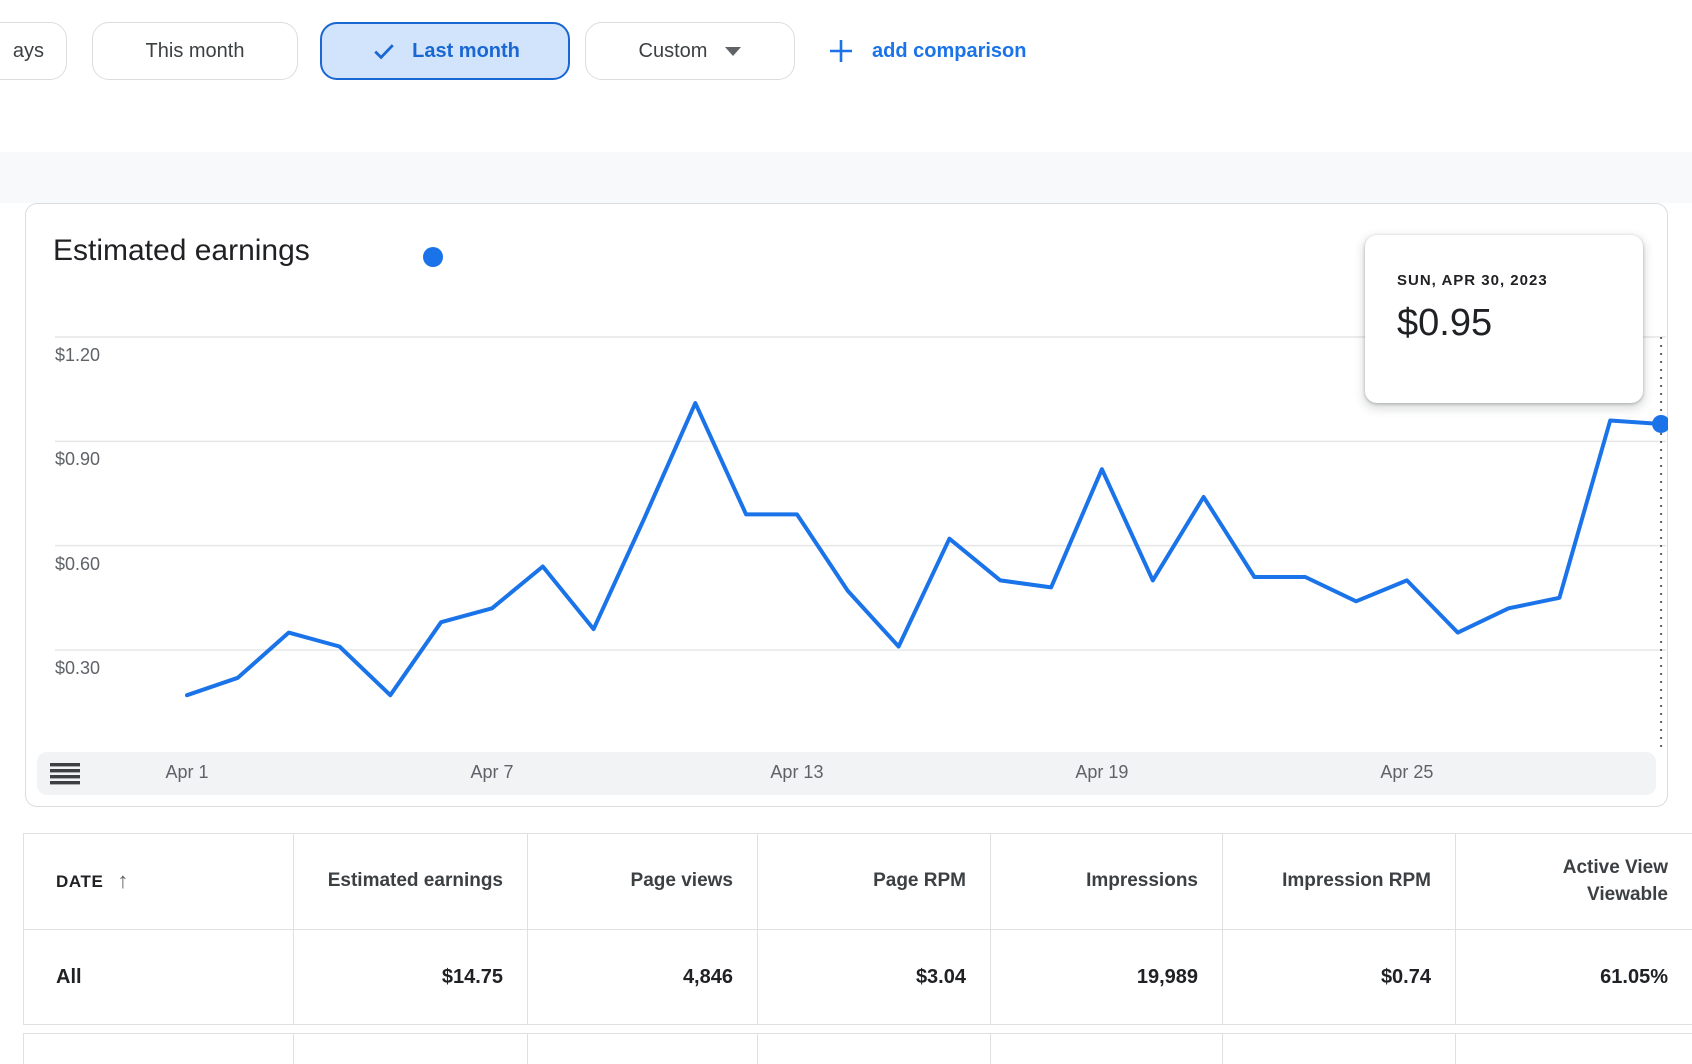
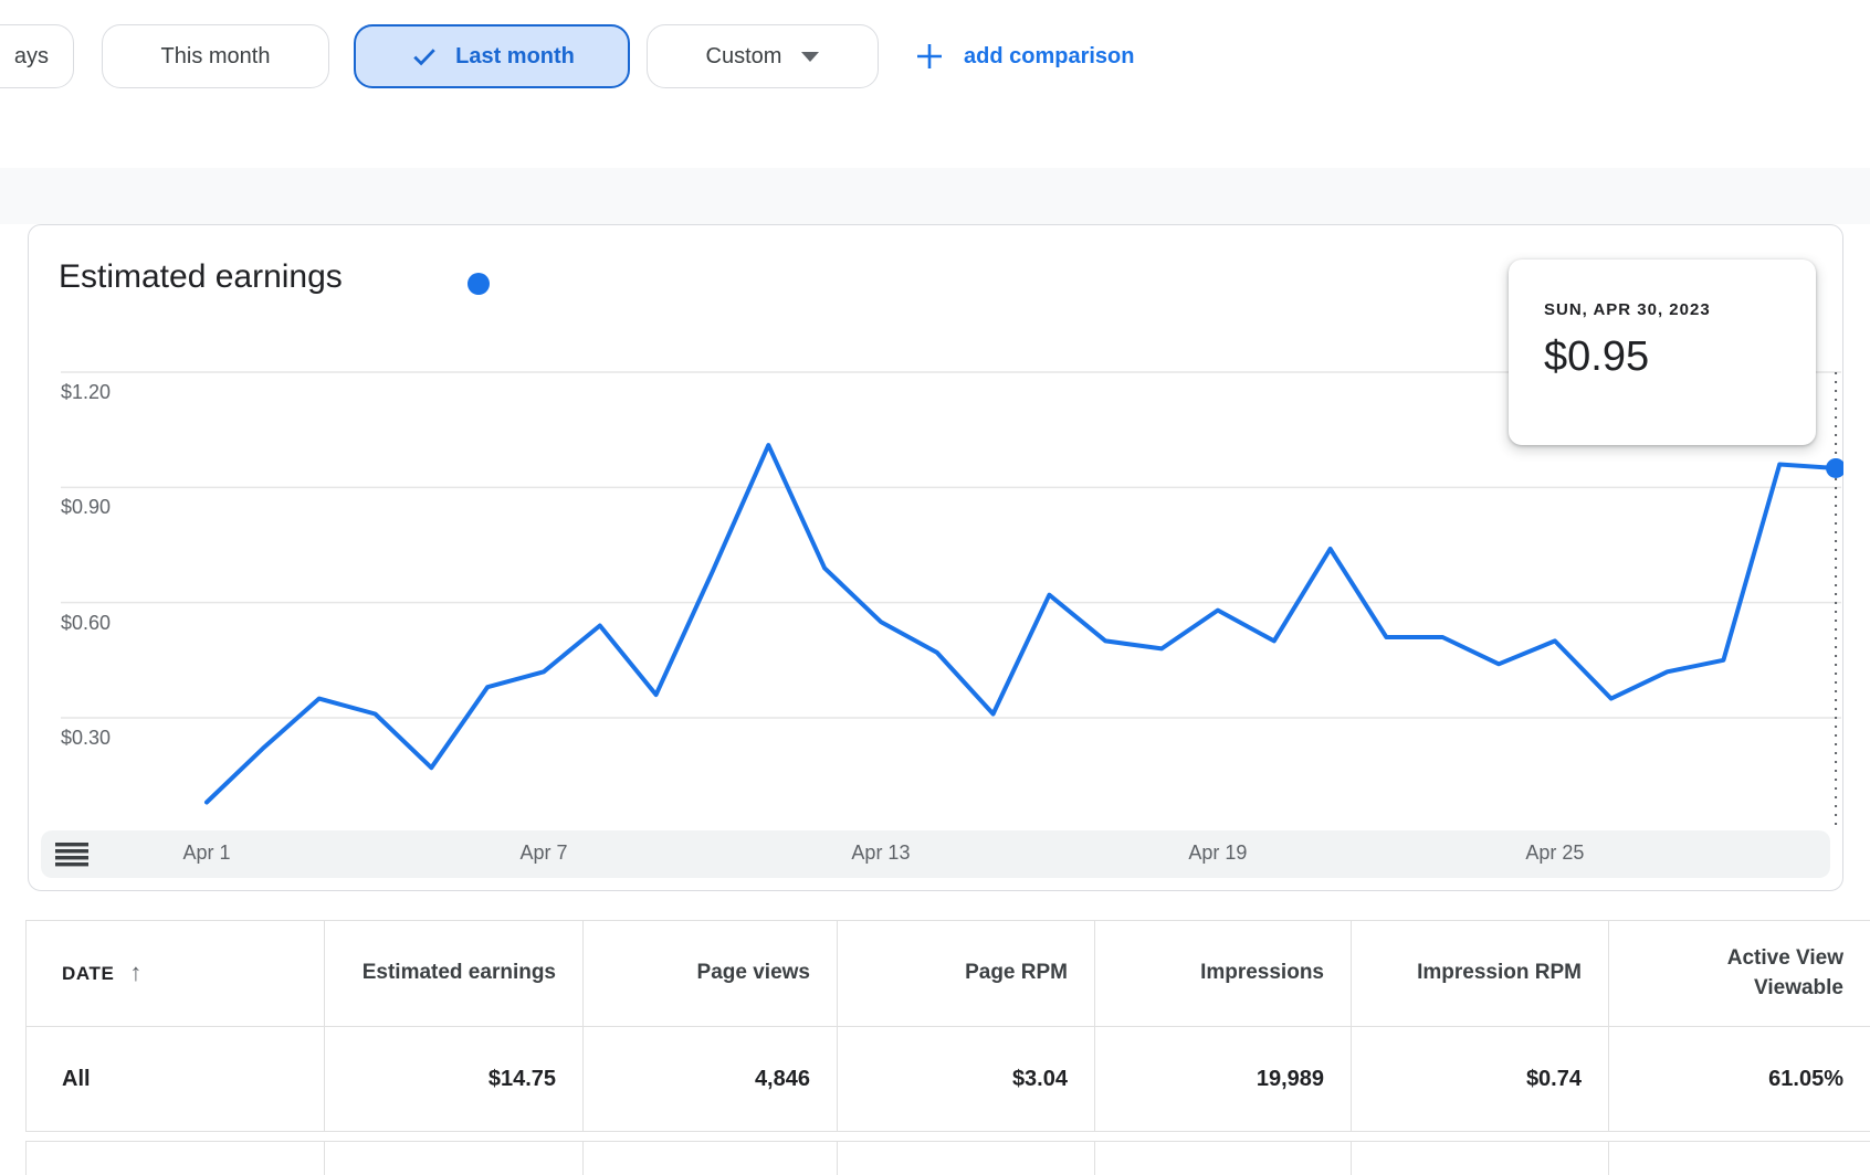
Apr 1: $0.17 -> $0.08
Apr 13: $0.69 -> $0.55
Apr 19: $0.82 -> $0.58
